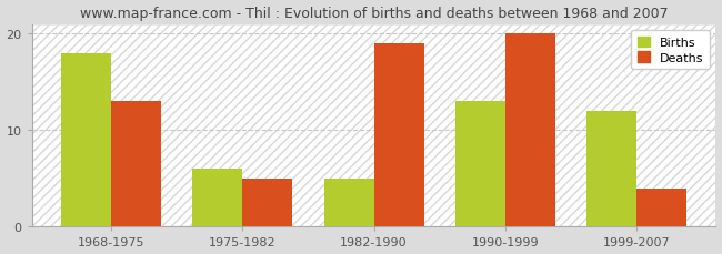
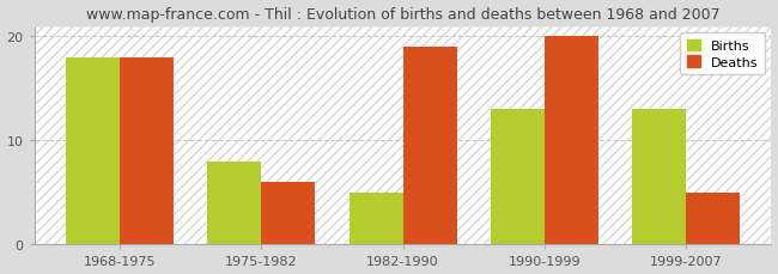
Deaths/1968-1975: 13 -> 18
Births/1975-1982: 6 -> 8
Deaths/1975-1982: 5 -> 6
Births/1999-2007: 12 -> 13
Deaths/1999-2007: 4 -> 5
